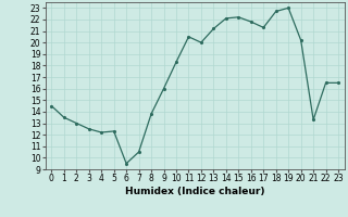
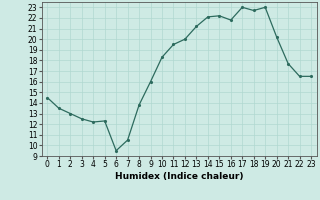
11: 20.5 -> 19.5
17: 21.3 -> 23.0
21: 13.3 -> 17.7
